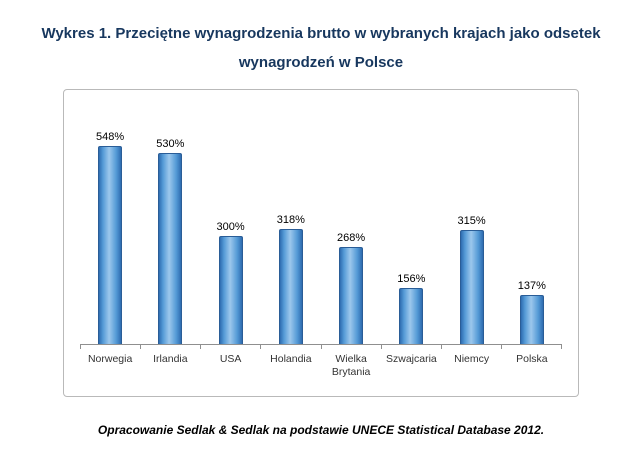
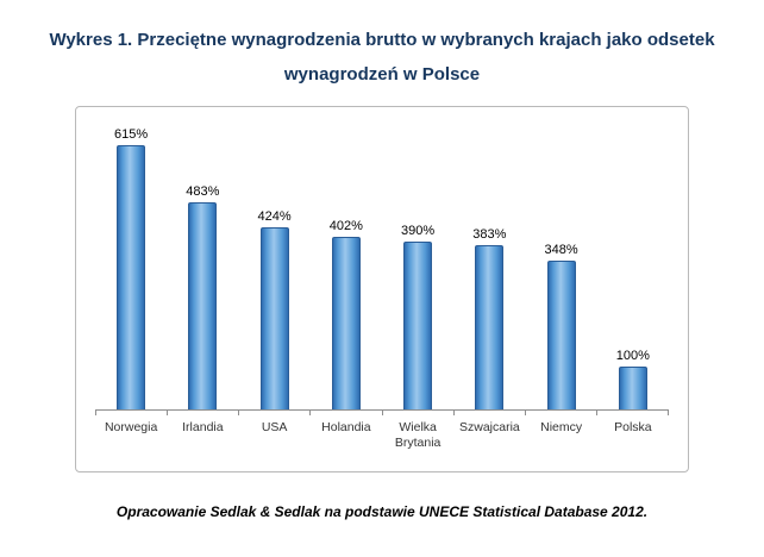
Norwegia: 548% -> 615%
Irlandia: 530% -> 483%
USA: 300% -> 424%
Holandia: 318% -> 402%
Wielka Brytania: 268% -> 390%
Szwajcaria: 156% -> 383%
Niemcy: 315% -> 348%
Polska: 137% -> 100%
